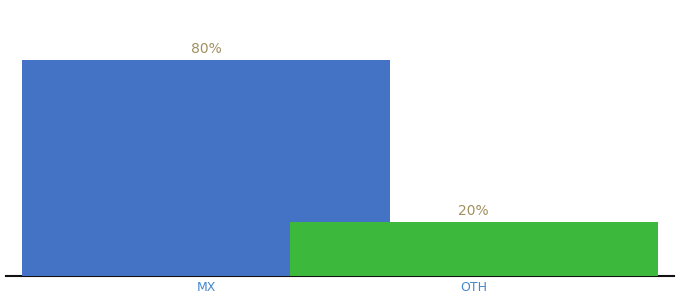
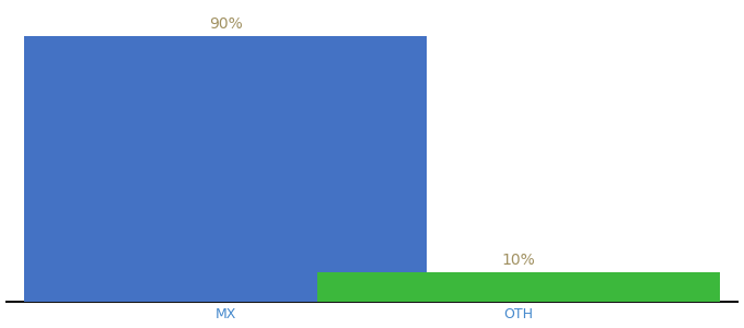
MX: 80% -> 90%
OTH: 20% -> 10%
